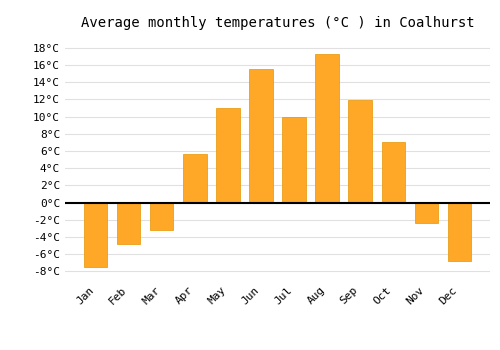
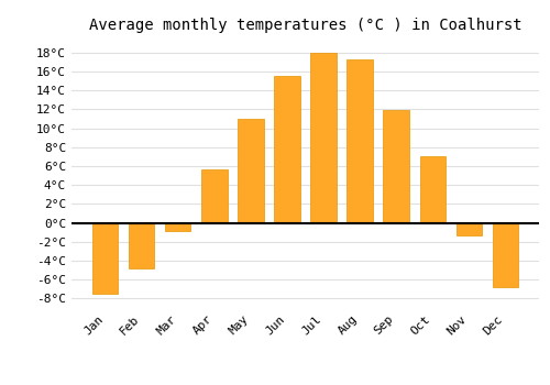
Mar: -3.2°C -> -0.8°C
Jul: 10.0°C -> 18.0°C
Nov: -2.4°C -> -1.3°C
